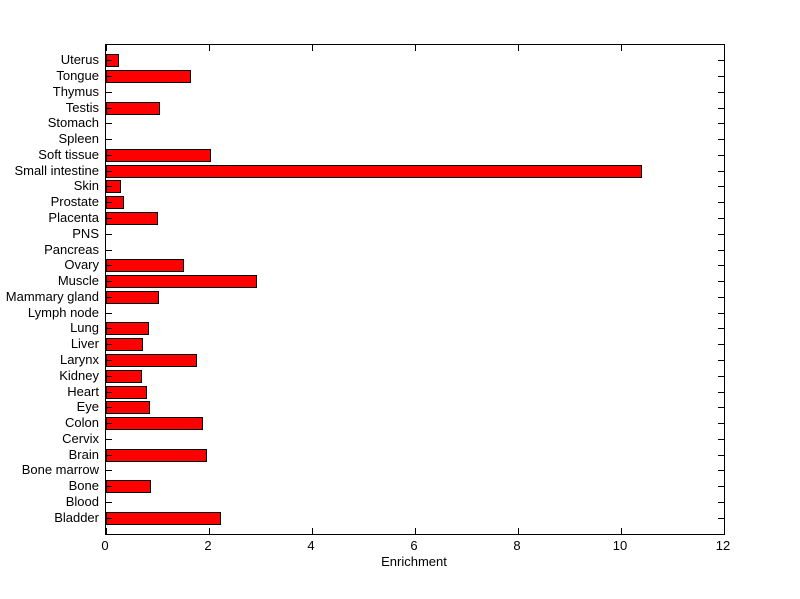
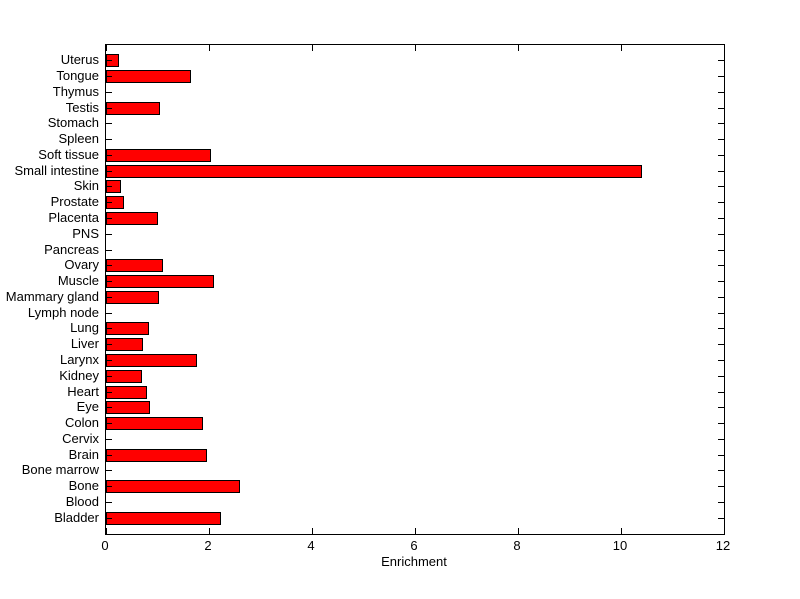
Ovary: 1.5 -> 1.1
Muscle: 2.9 -> 2.1
Bone: 0.9 -> 2.6
